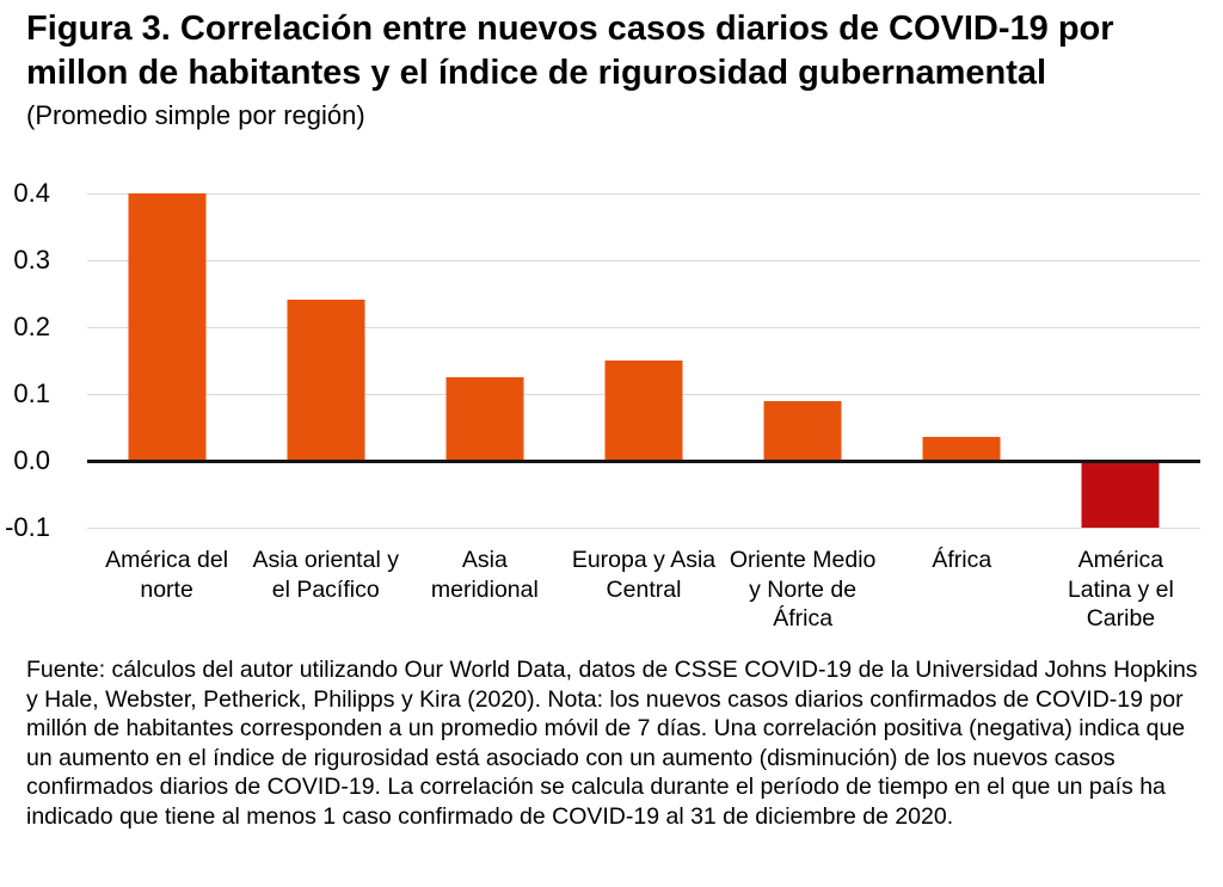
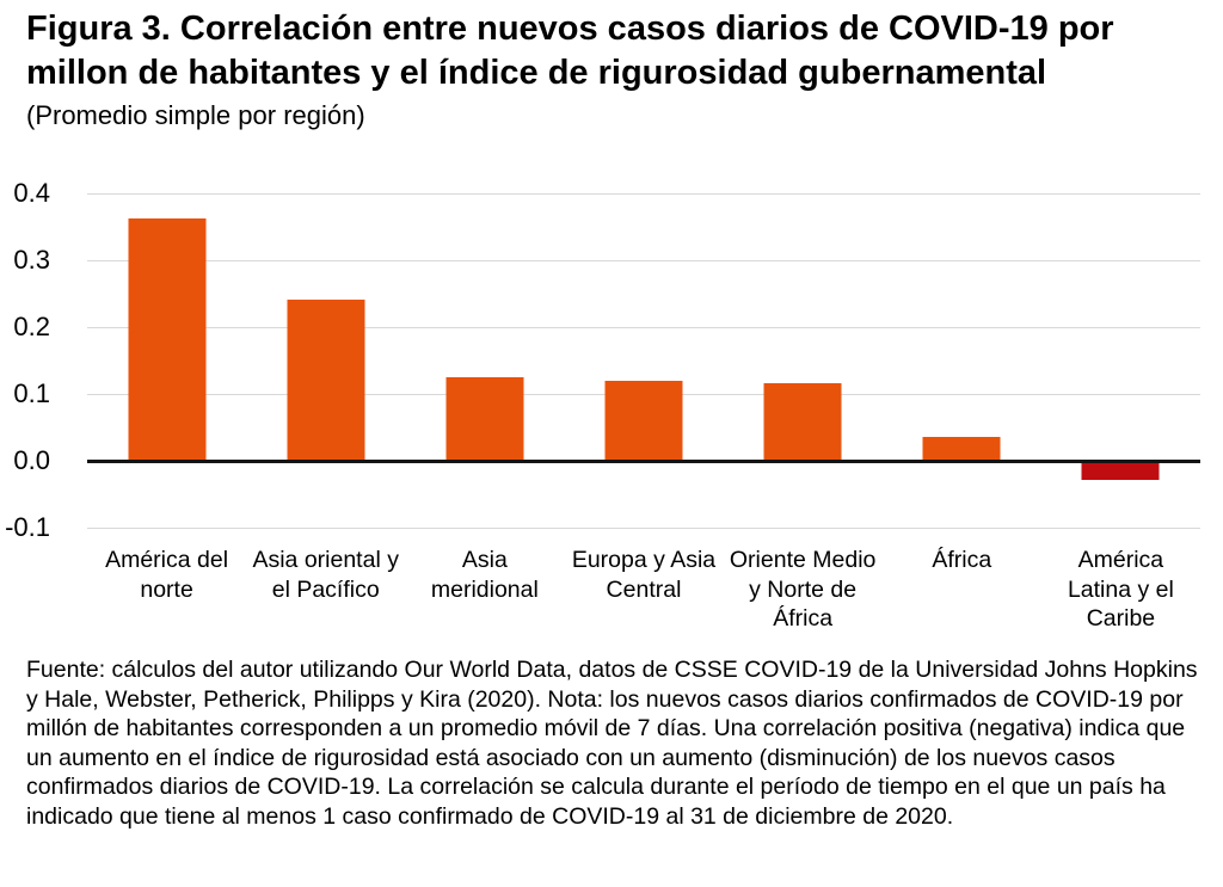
América del norte: 0.40 -> 0.36
Europa y Asia Central: 0.15 -> 0.12
Oriente Medio y Norte de África: 0.09 -> 0.12
América Latina y el Caribe: -0.10 -> -0.03
